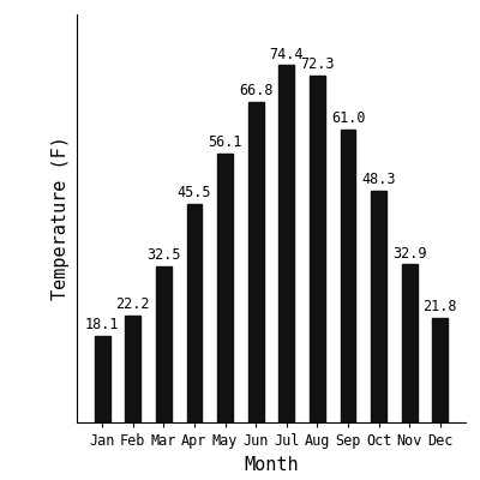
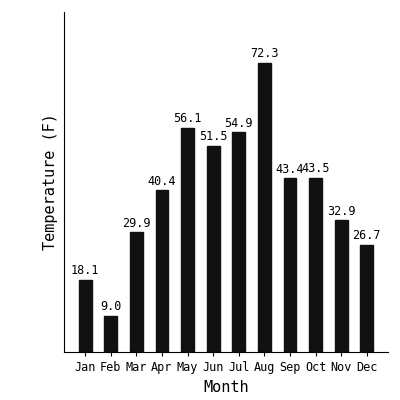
Feb: 22.2 -> 9.0
Mar: 32.5 -> 29.9
Apr: 45.5 -> 40.4
Jun: 66.8 -> 51.5
Jul: 74.4 -> 54.9
Sep: 61.0 -> 43.4
Oct: 48.3 -> 43.5
Dec: 21.8 -> 26.7
